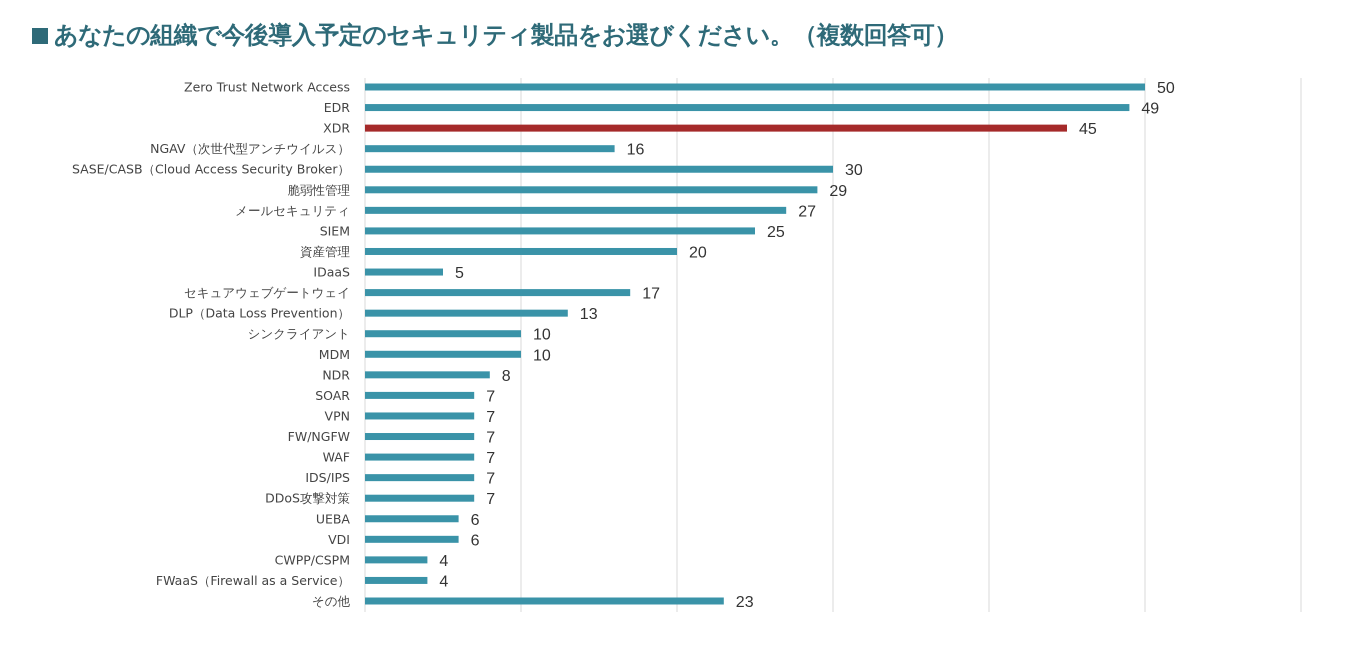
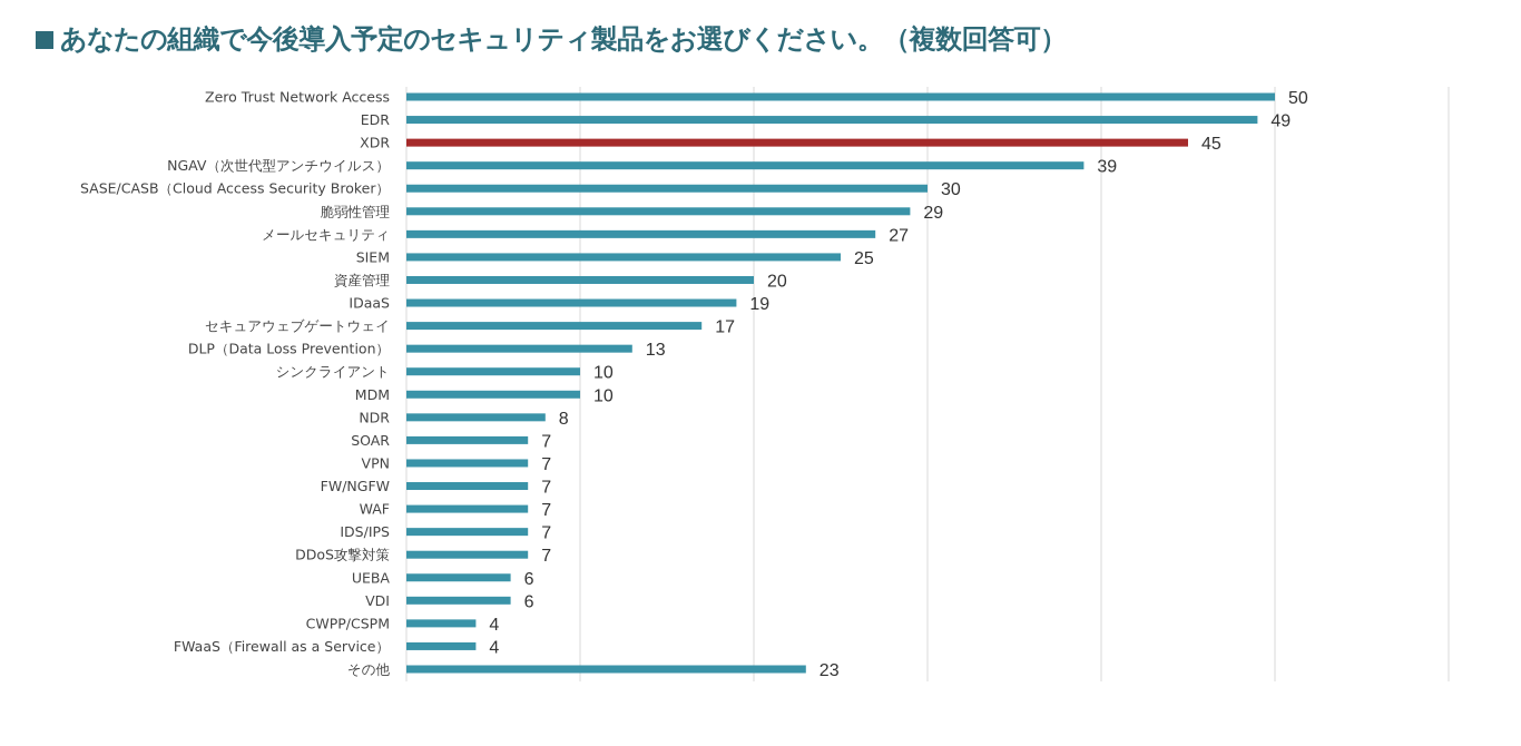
NGAV（次世代型アンチウイルス）: 16 -> 39
IDaaS: 5 -> 19
